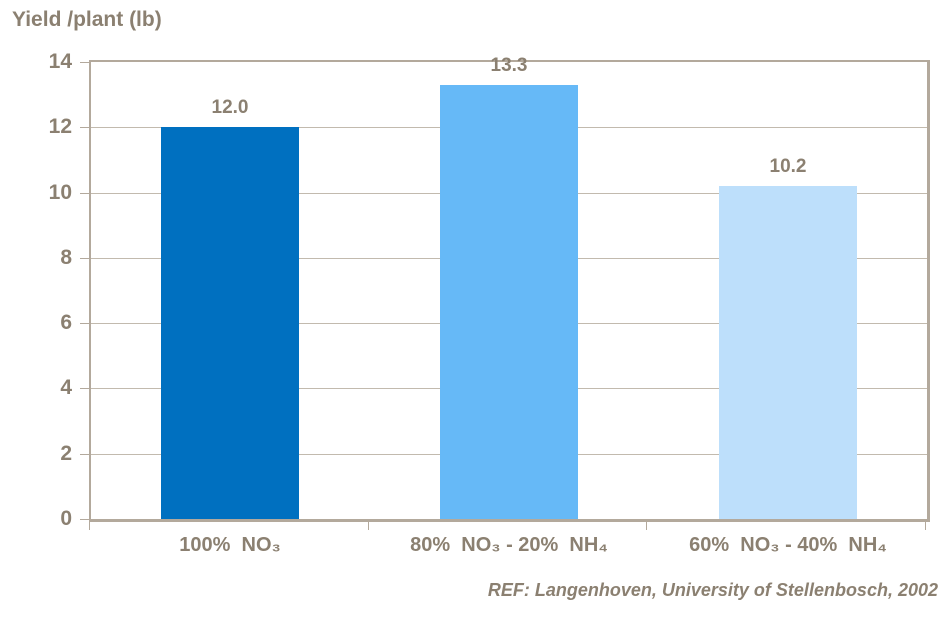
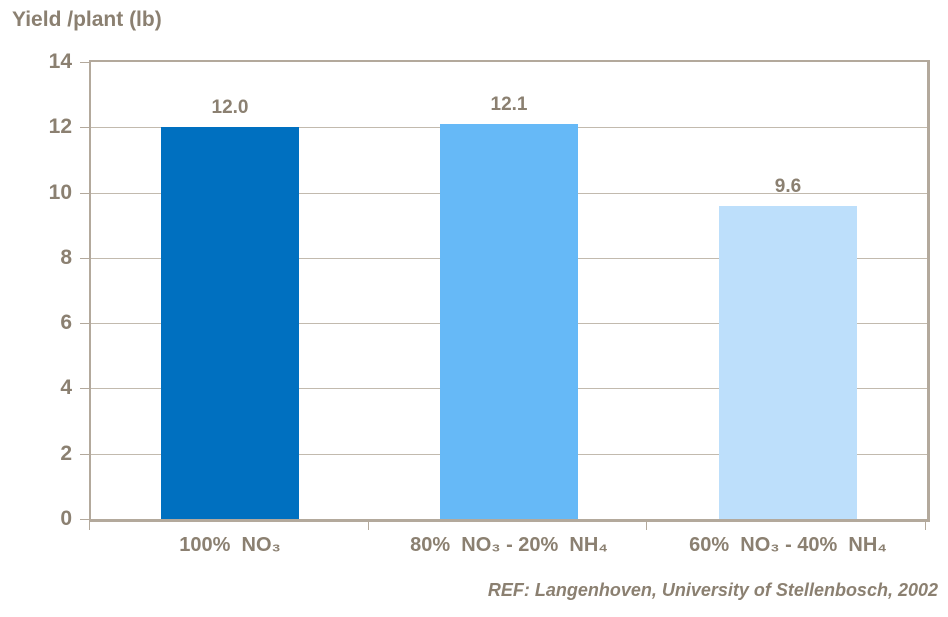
80% NO₃ - 20% NH₄: 13.3 -> 12.1
60% NO₃ - 40% NH₄: 10.2 -> 9.6
